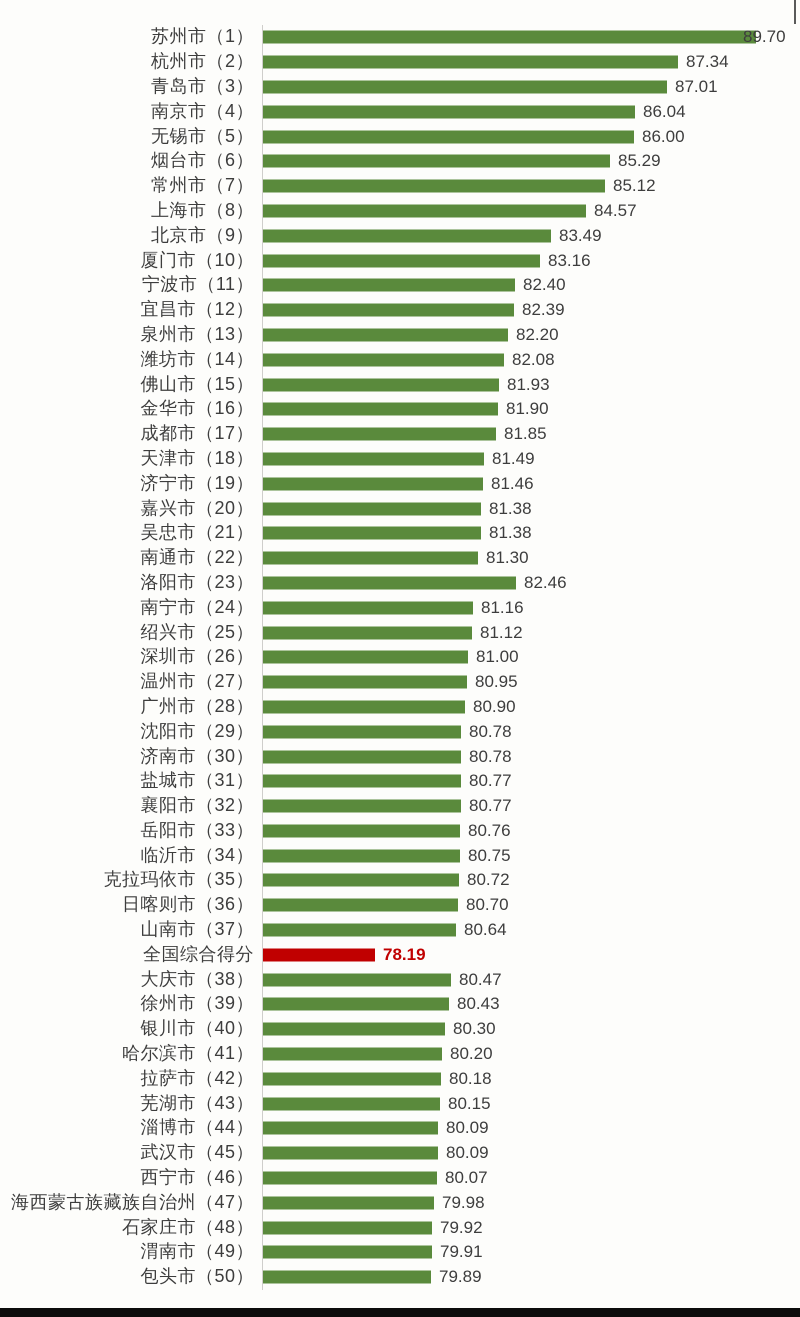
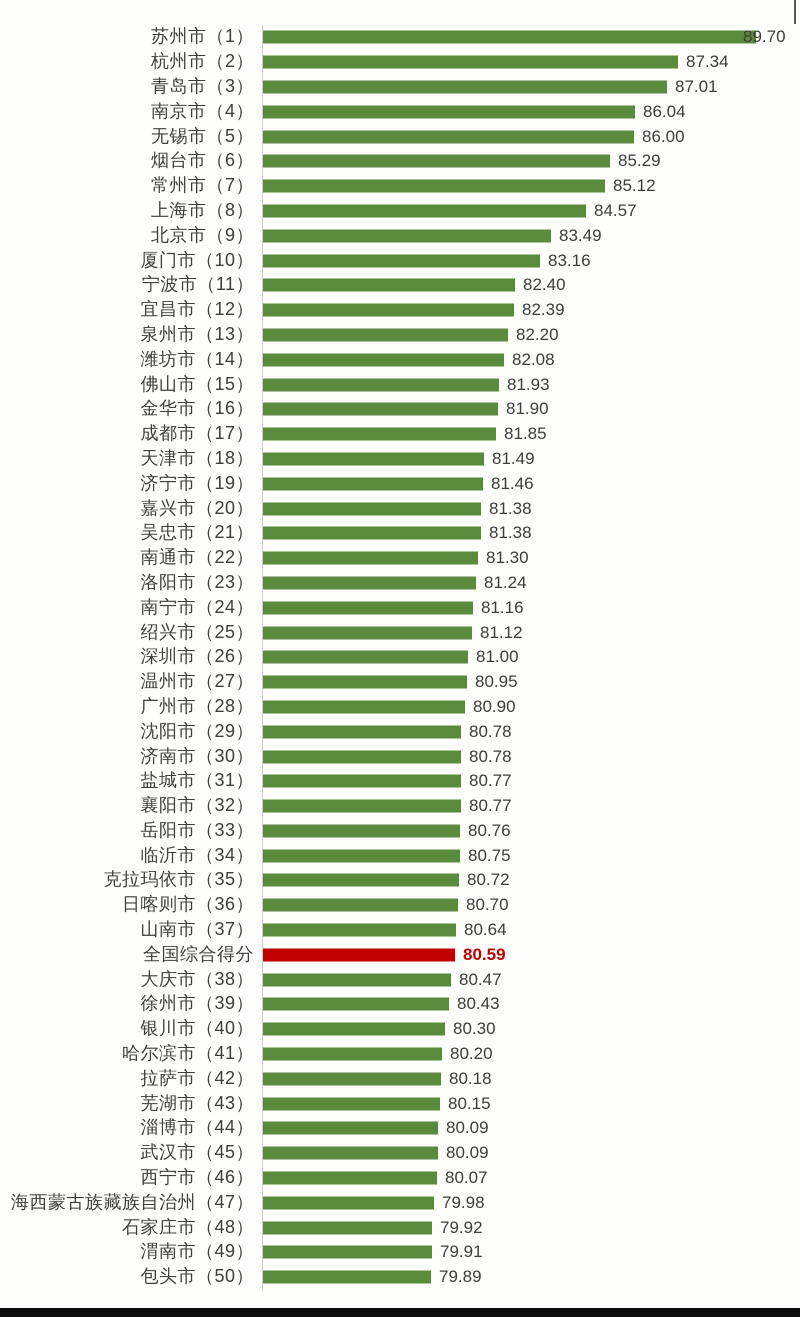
洛阳市（23）: 82.46 -> 81.24
全国综合得分: 78.19 -> 80.59
